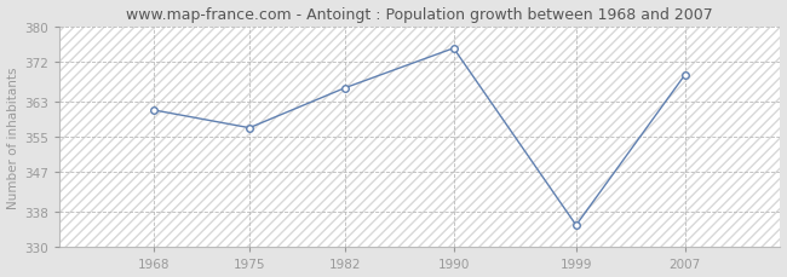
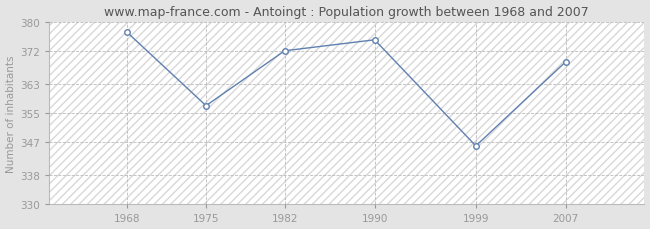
1968: 361 -> 377
1982: 366 -> 372
1999: 335 -> 346
